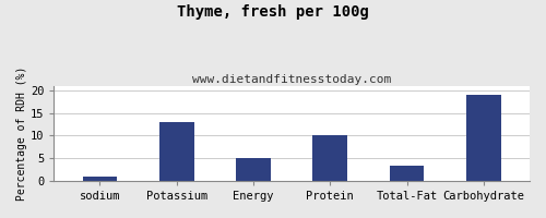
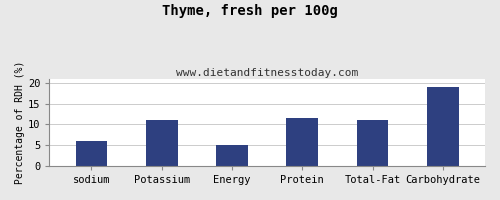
sodium: 1.0 -> 6.0
Potassium: 13.0 -> 11.0
Protein: 10.2 -> 11.5
Total-Fat: 3.3 -> 11.0
